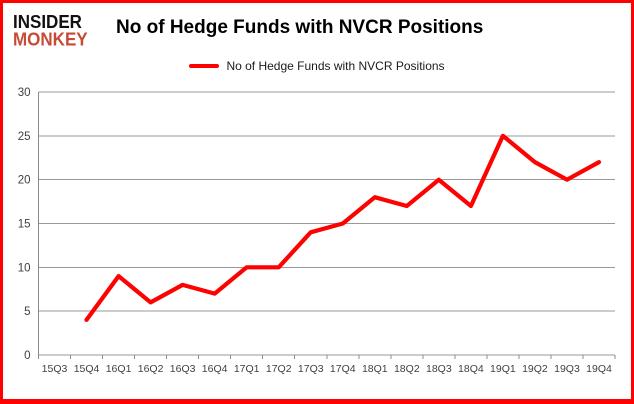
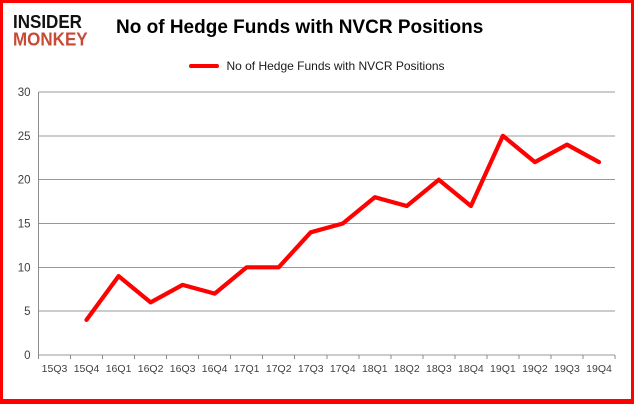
19Q3: 20 -> 24
